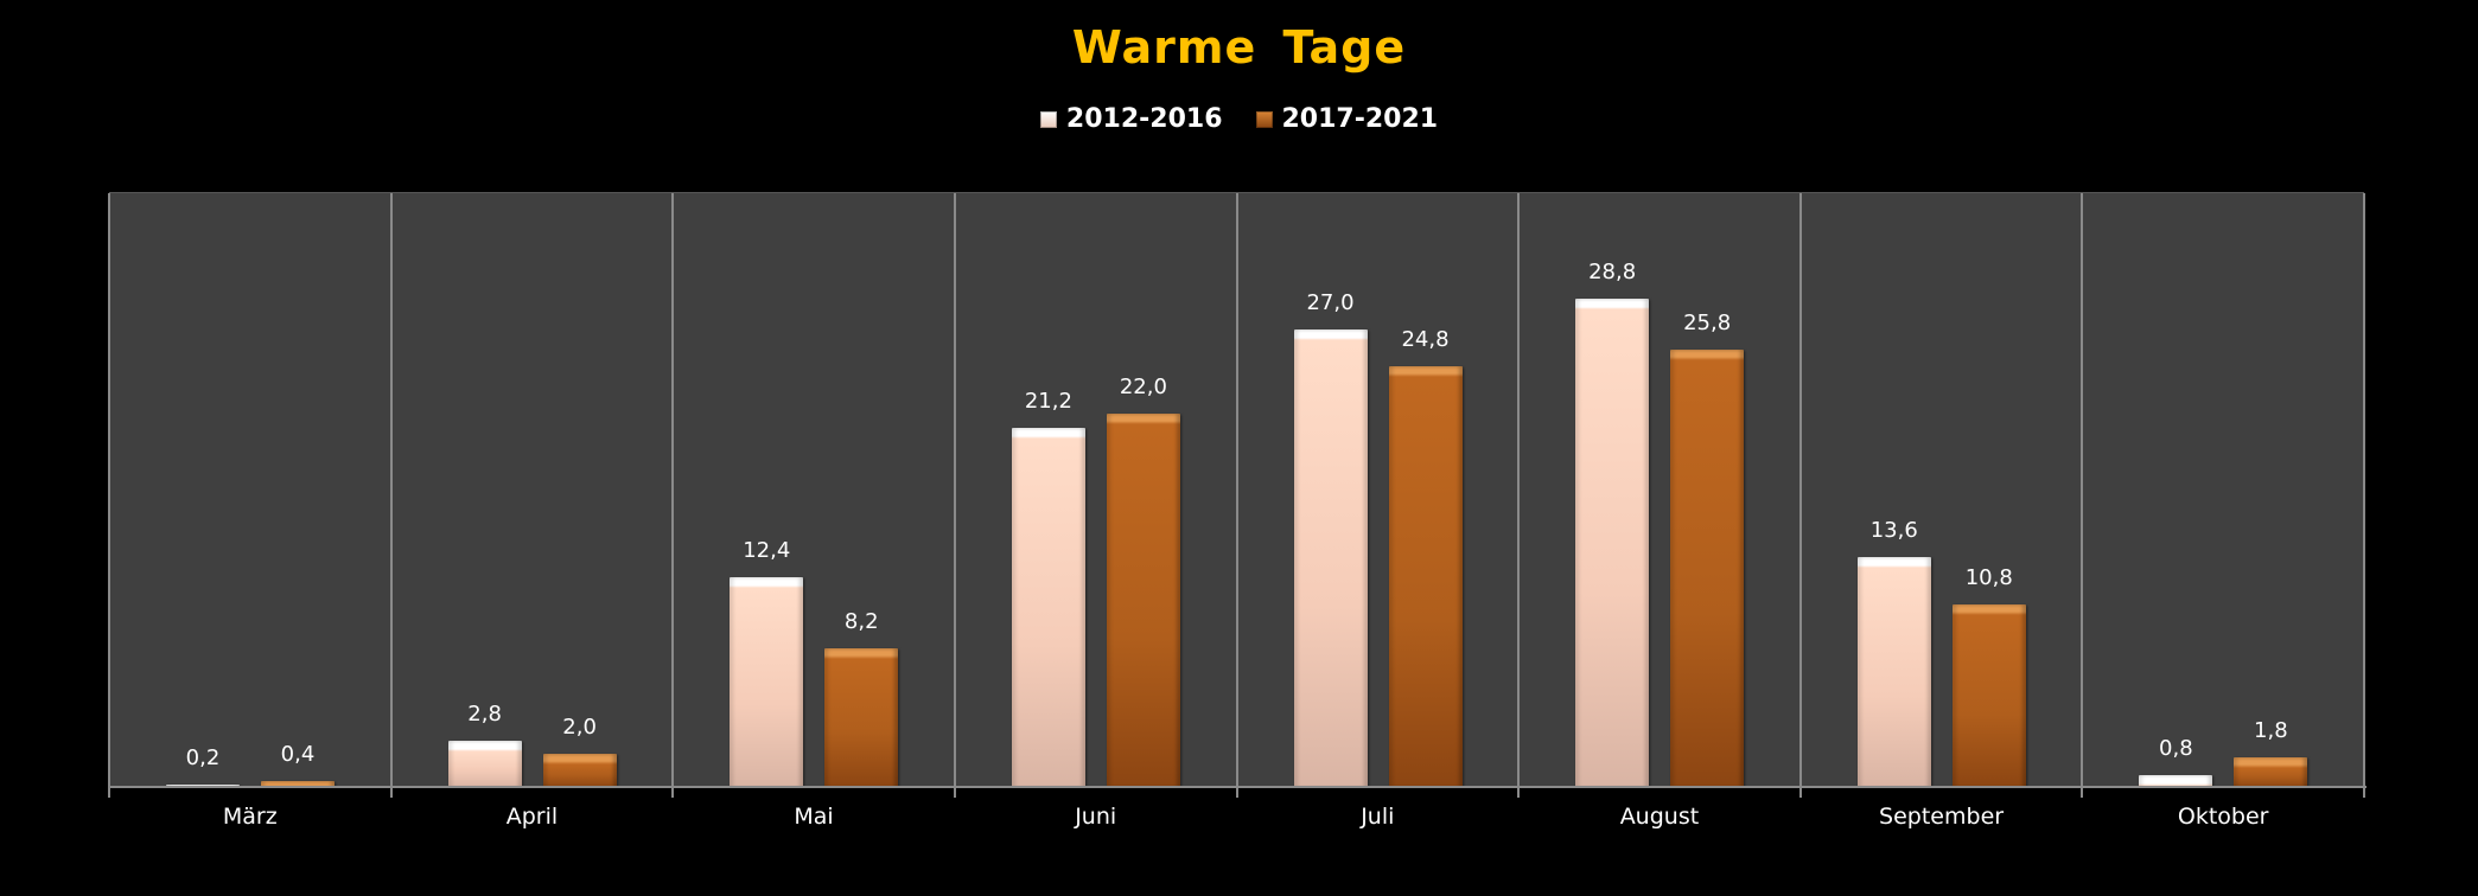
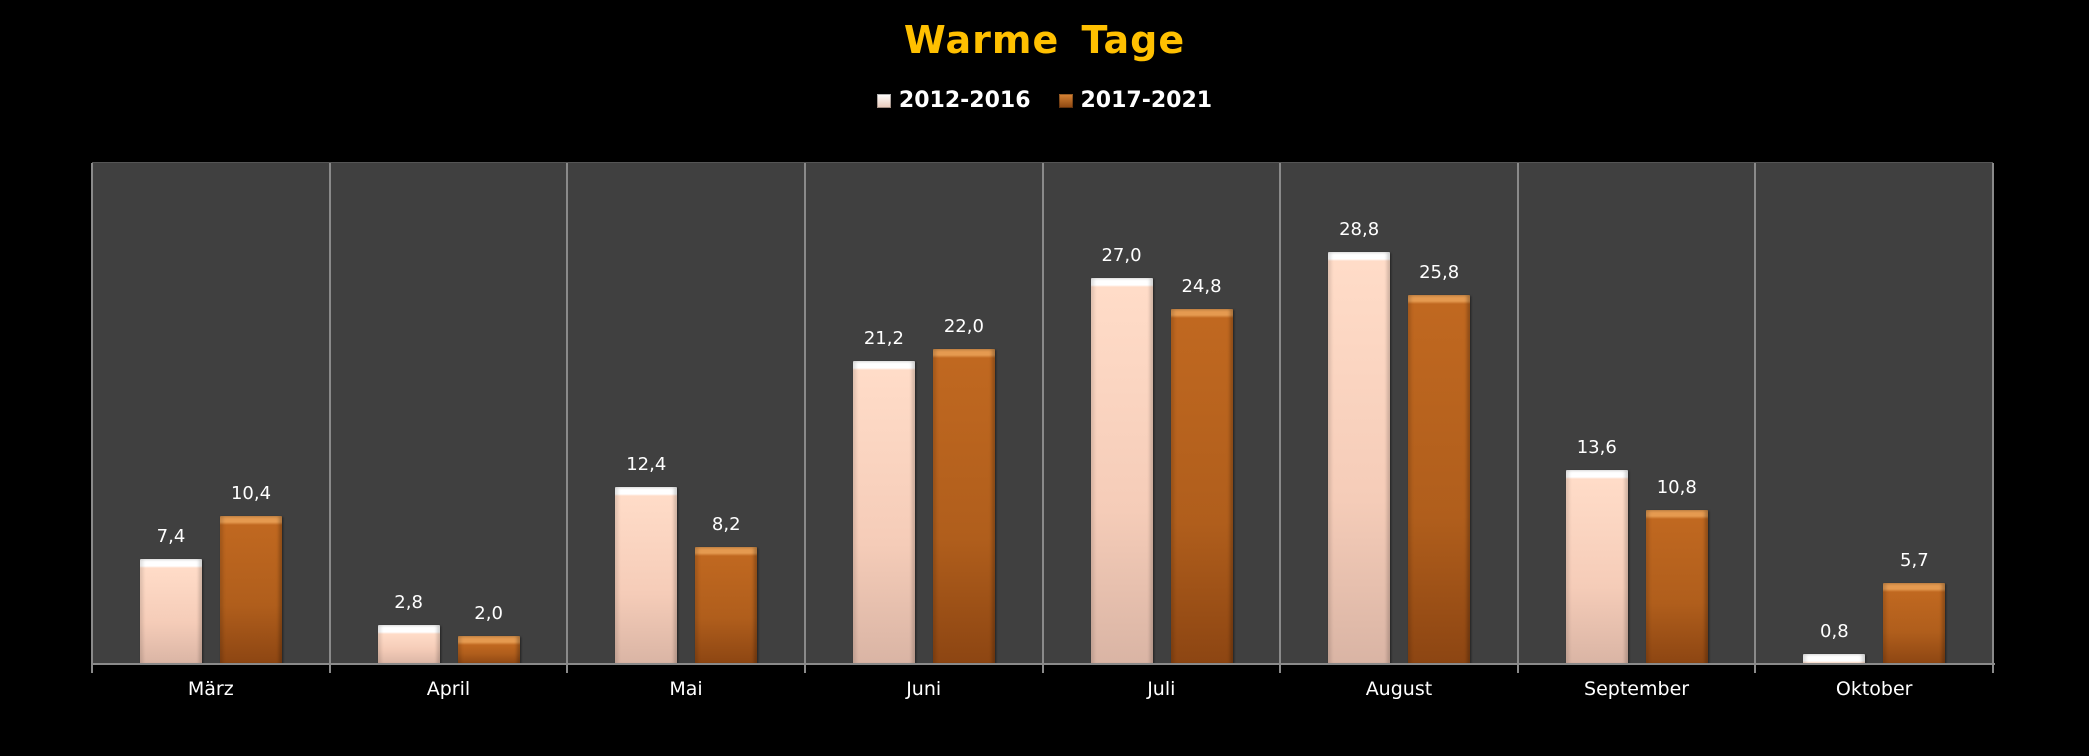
2012-2016/März: 0,2 -> 7,4
2017-2021/März: 0,4 -> 10,4
2017-2021/Oktober: 1,8 -> 5,7
